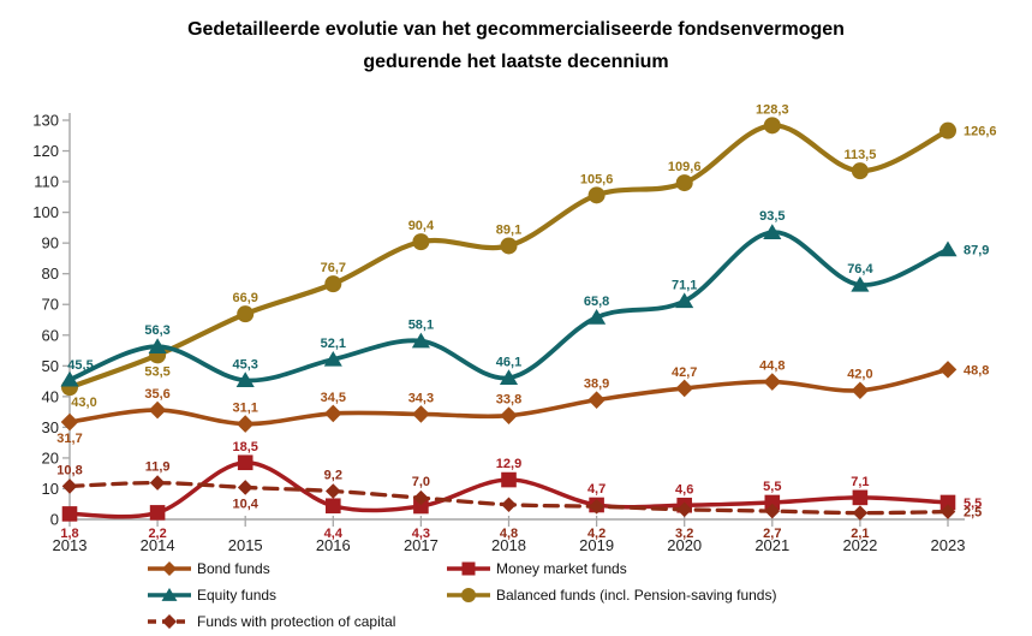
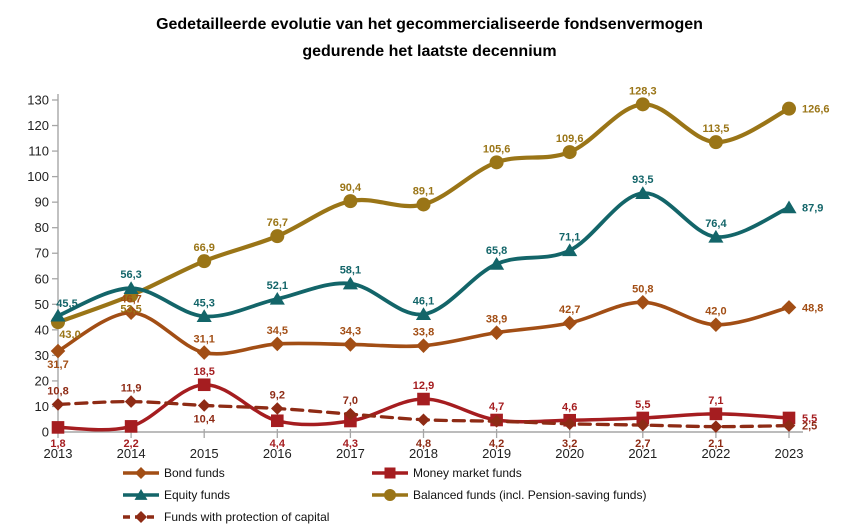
Bond funds/2014: 35,6 -> 46,7
Bond funds/2021: 44,8 -> 50,8
